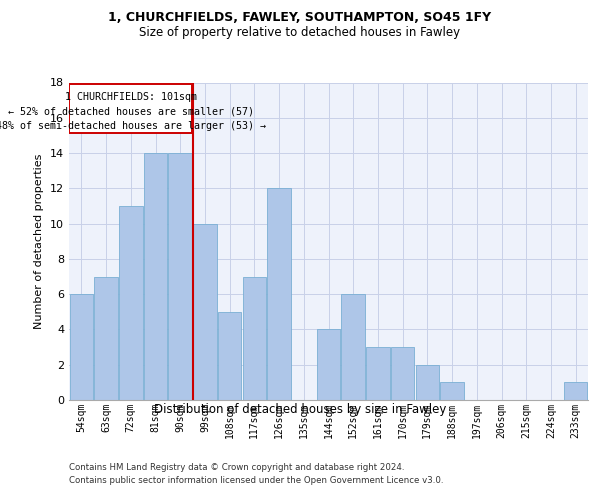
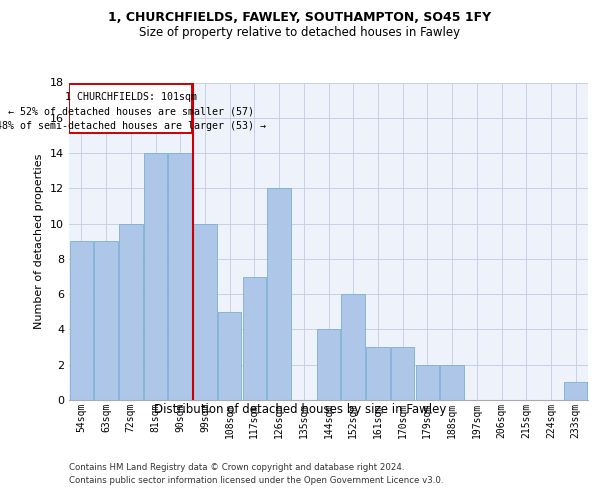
54sqm: 6 -> 9
63sqm: 7 -> 9
72sqm: 11 -> 10
188sqm: 1 -> 2
